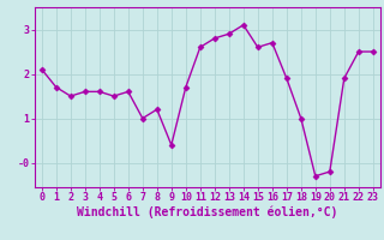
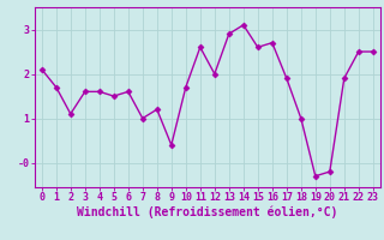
2: 1.5 -> 1.1
12: 2.8 -> 2.0
